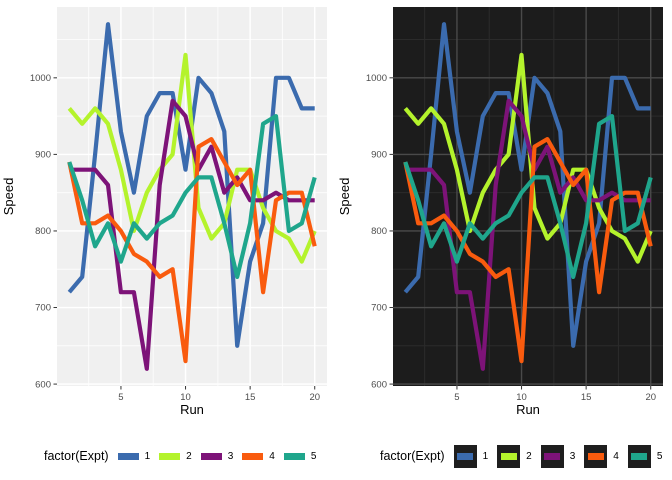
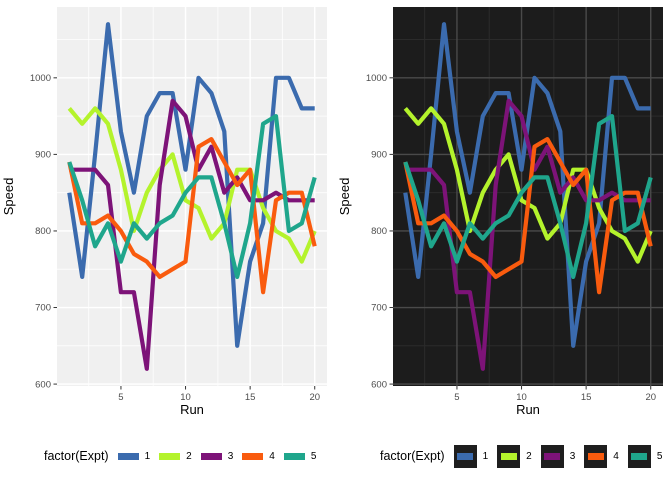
1/1: 720 -> 850
2/10: 1030 -> 840
4/10: 630 -> 760
